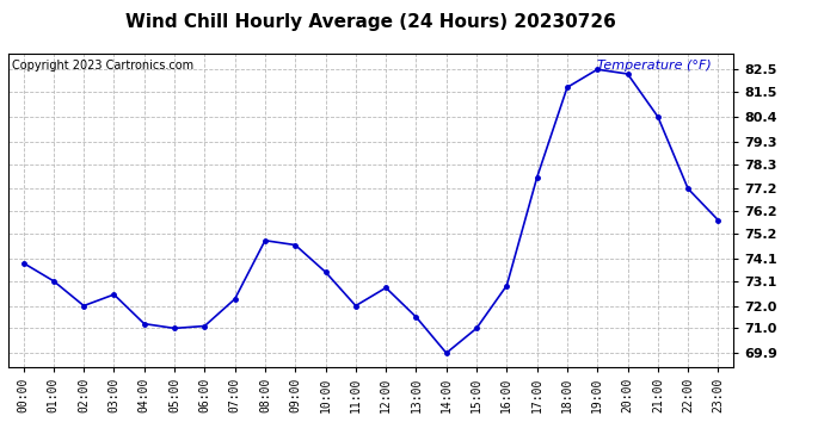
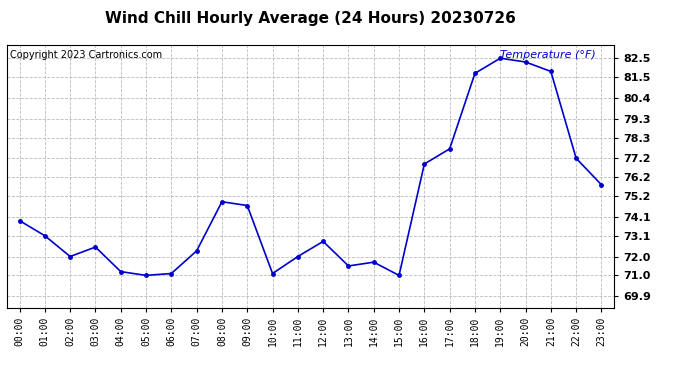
10:00: 73.5 -> 71.1
14:00: 69.9 -> 71.7
16:00: 72.9 -> 76.9
21:00: 80.4 -> 81.8
